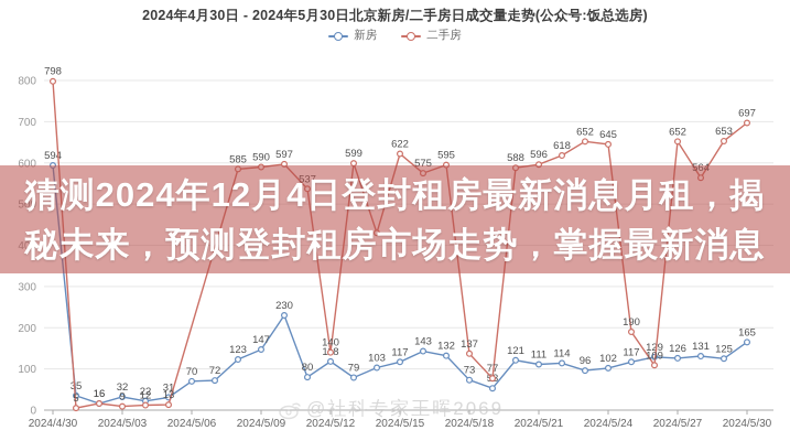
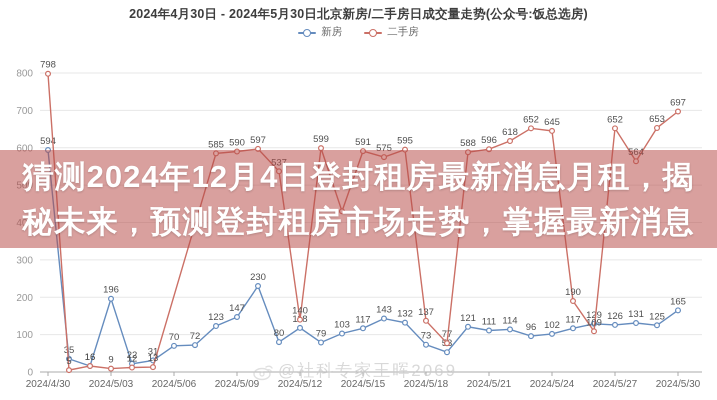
新房/2024/5/03: 32 -> 196
二手房/2024/5/15: 622 -> 591
